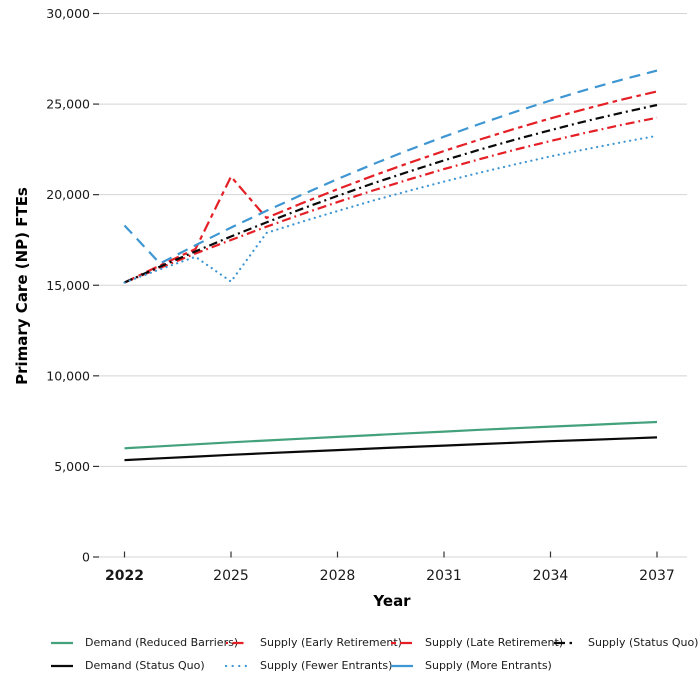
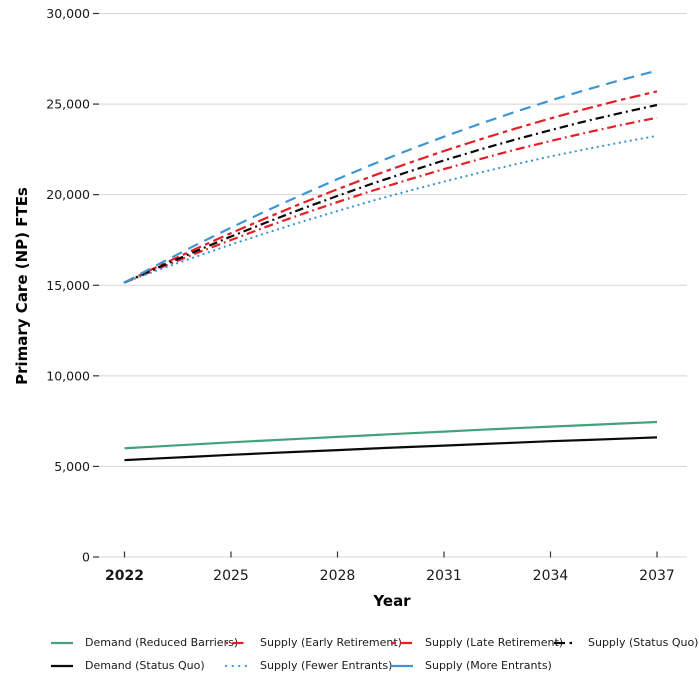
Supply (More Entrants)/2022: 18300 -> 15200
Supply (Late Retirement)/2025: 21000 -> 17900
Supply (Fewer Entrants)/2025: 15200 -> 17200
